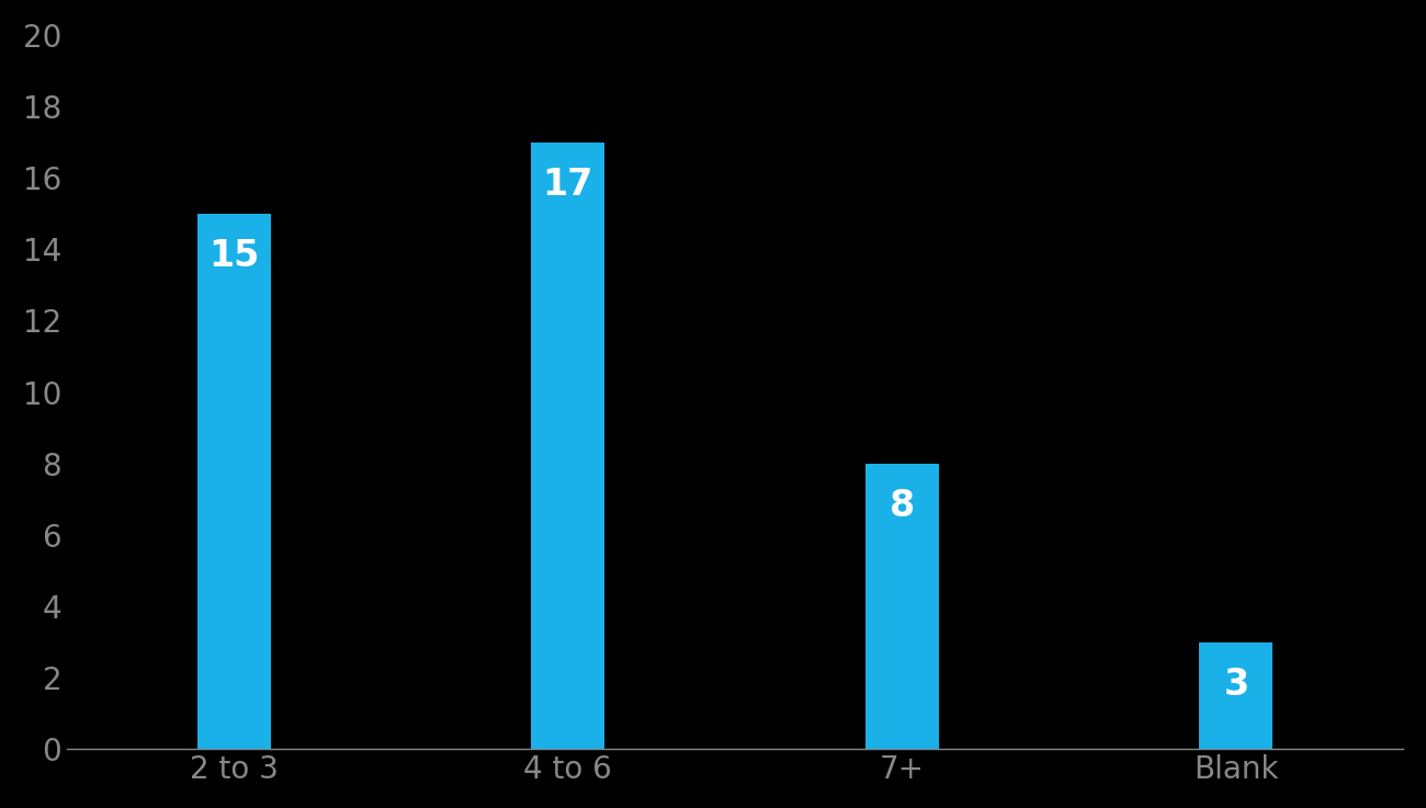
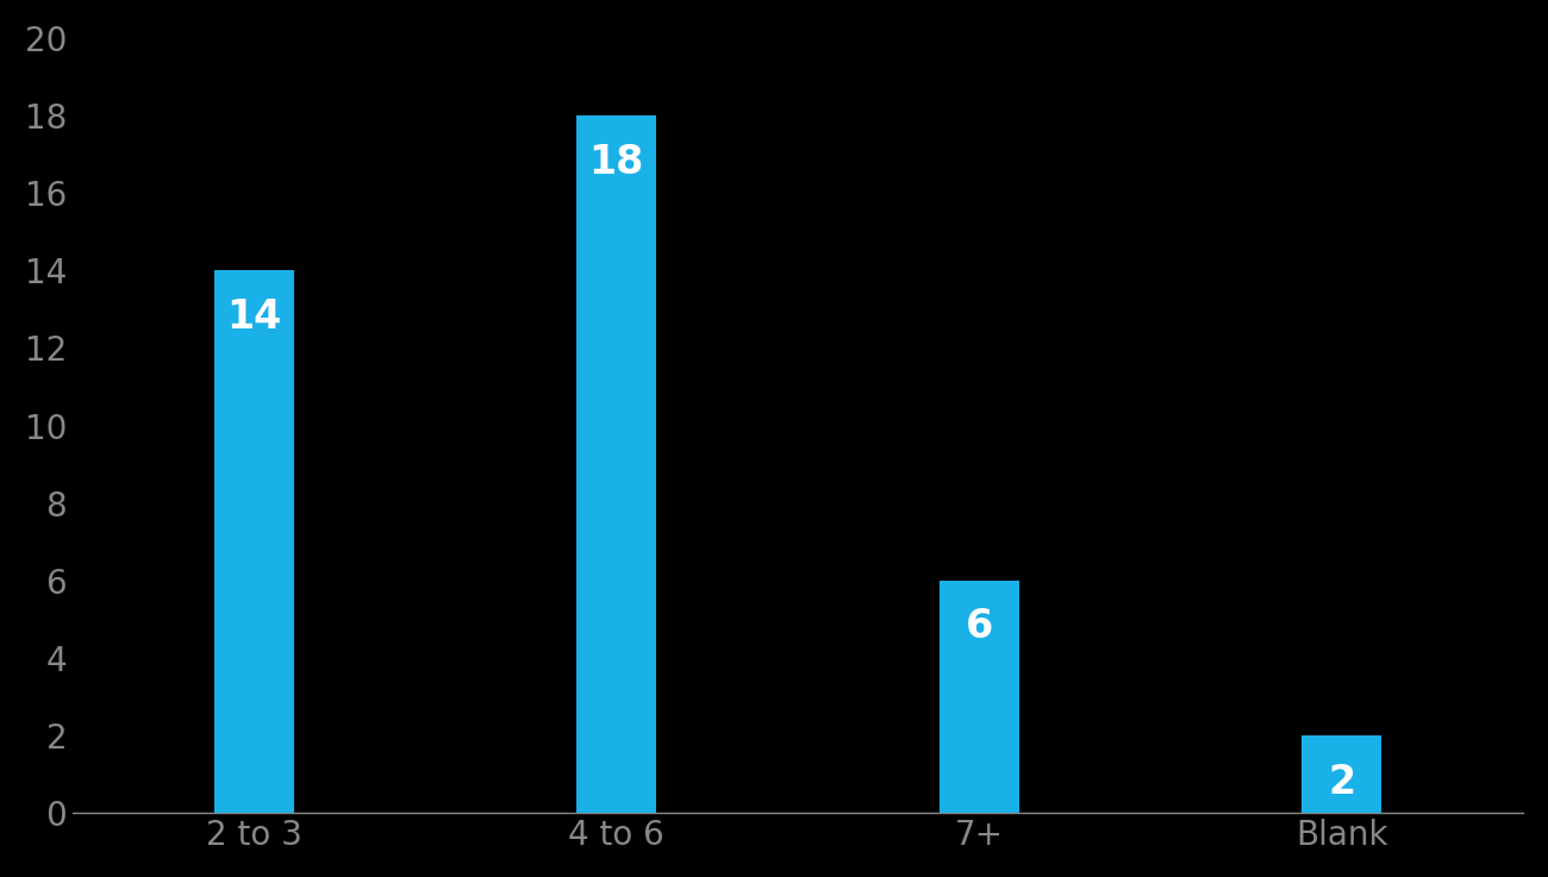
2 to 3: 15 -> 14
4 to 6: 17 -> 18
7+: 8 -> 6
Blank: 3 -> 2
